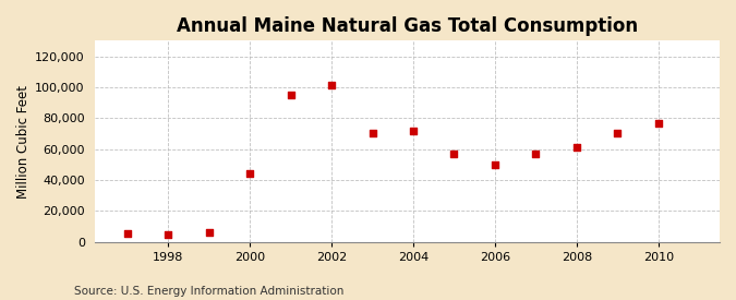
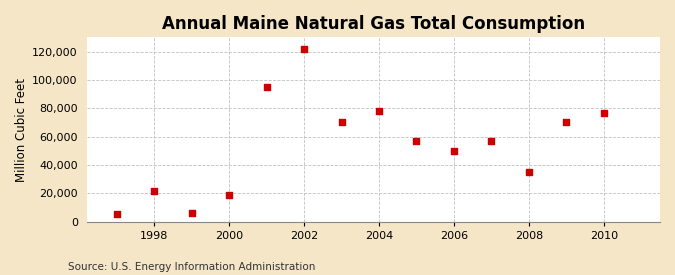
1998: 5,000 -> 22,000
2000: 44,000 -> 19,000
2002: 101,000 -> 122,000
2004: 72,000 -> 78,000
2008: 61,000 -> 35,000
